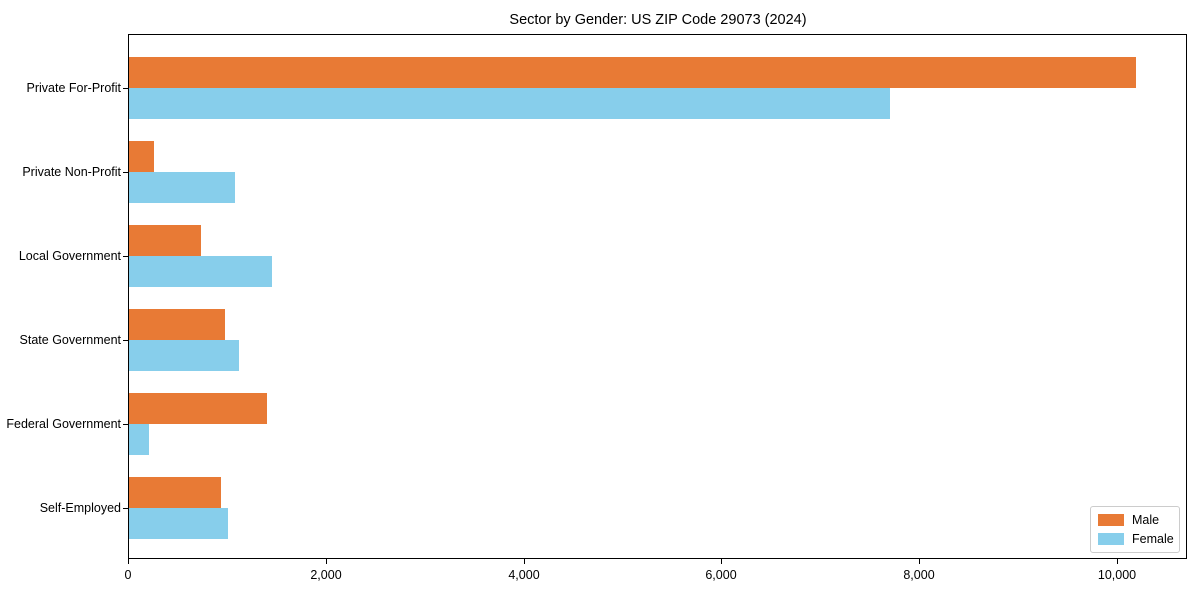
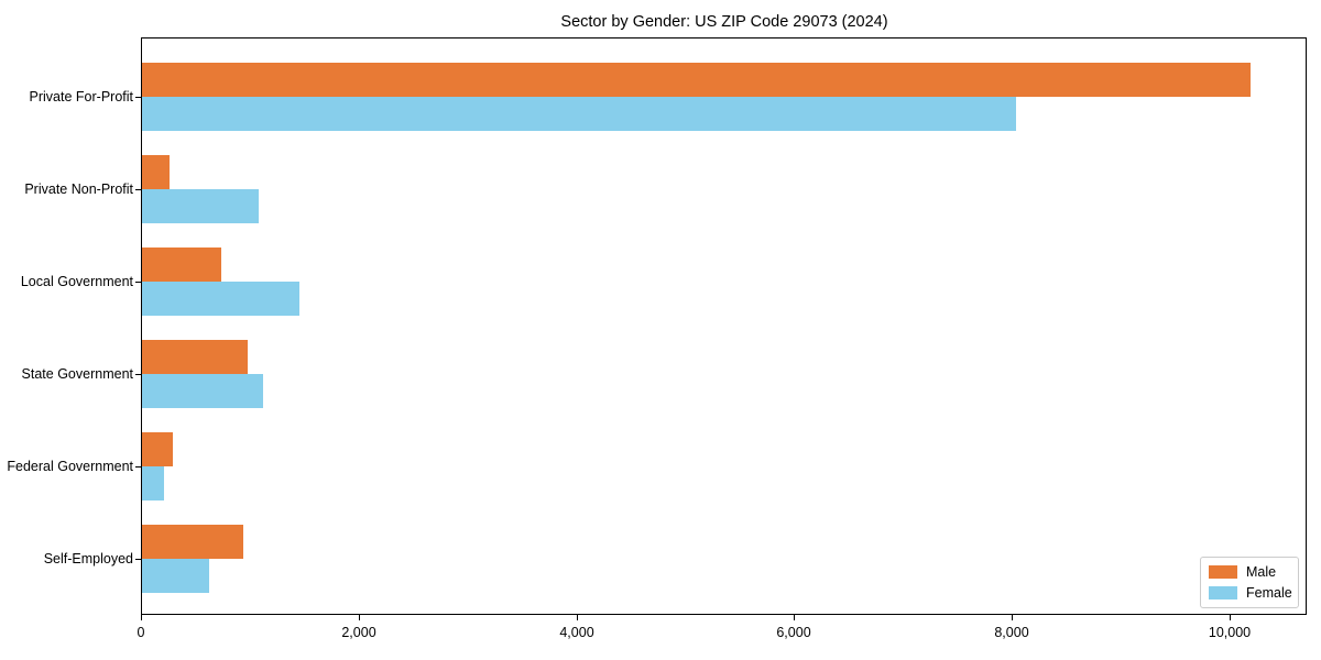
Female/Private For-Profit: 7700 -> 8000
Male/Federal Government: 1400 -> 300
Female/Self-Employed: 1000 -> 600
